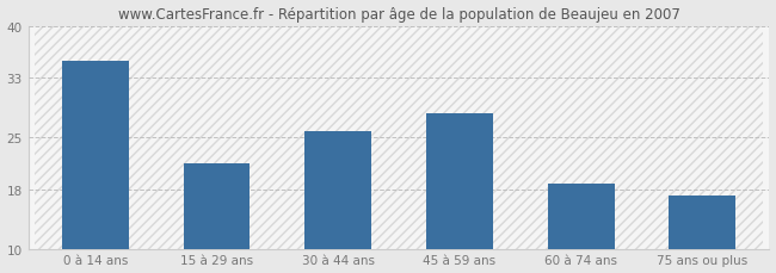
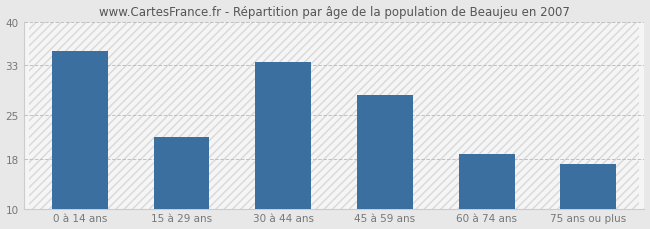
30 à 44 ans: 25.8 -> 33.5
